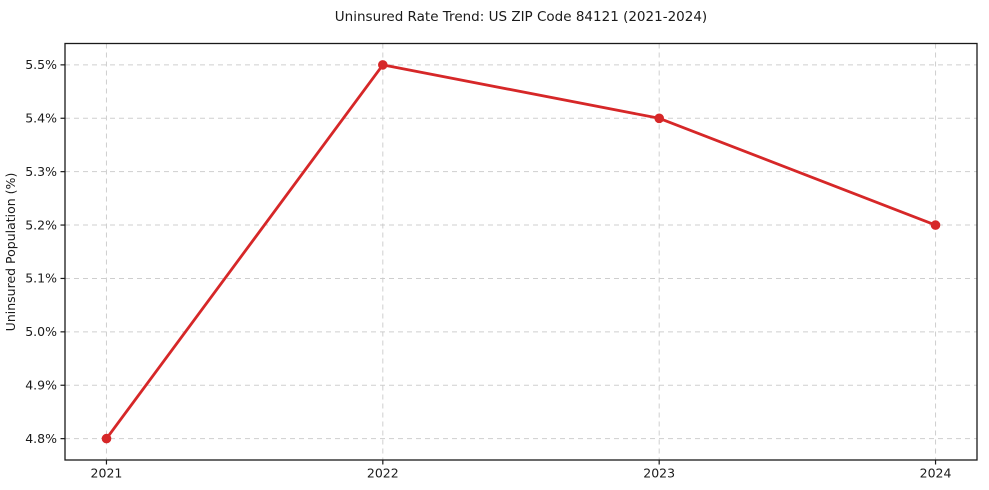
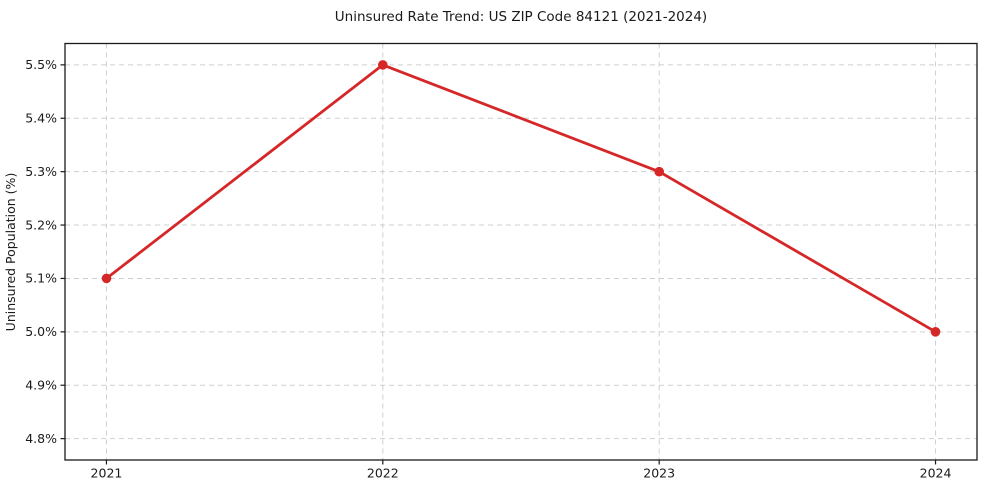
2021: 4.8% -> 5.1%
2023: 5.4% -> 5.3%
2024: 5.2% -> 5.0%
